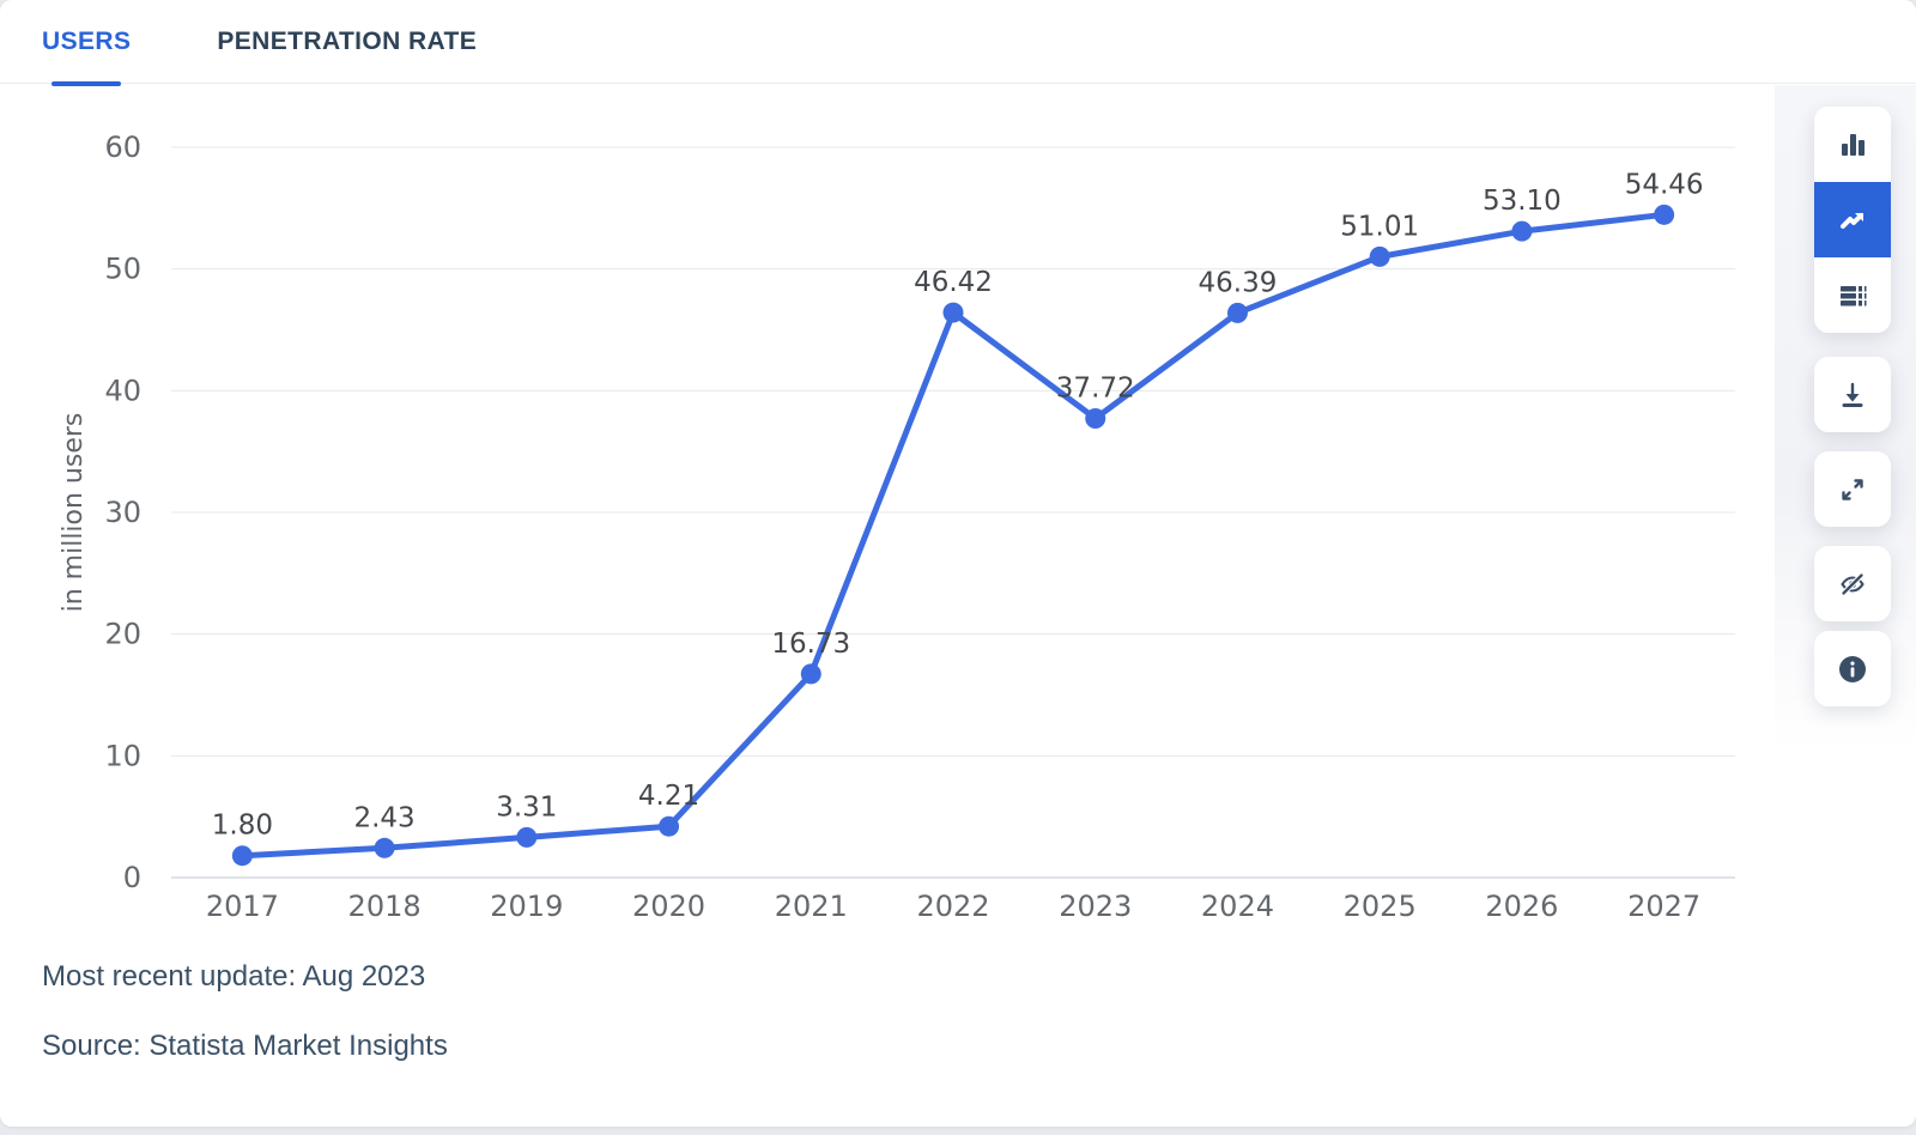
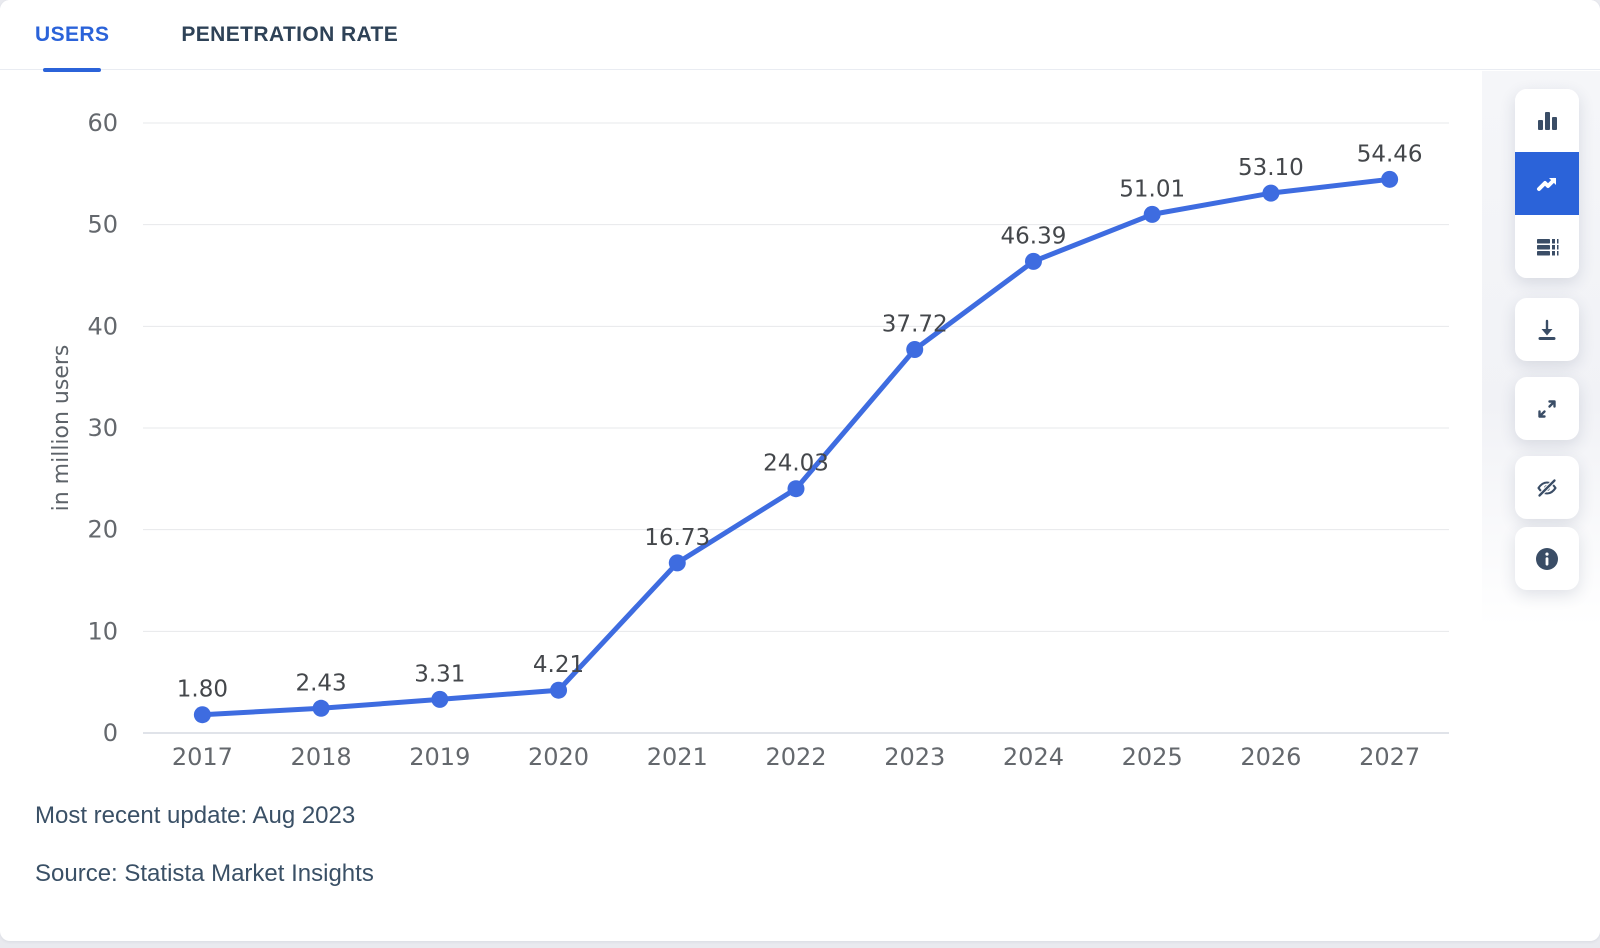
2022: 46.42 -> 24.03
